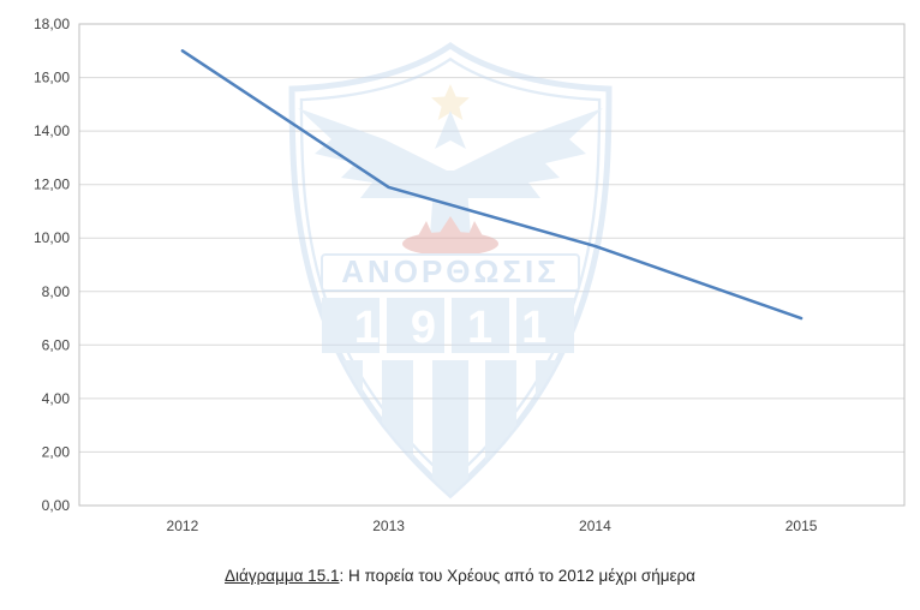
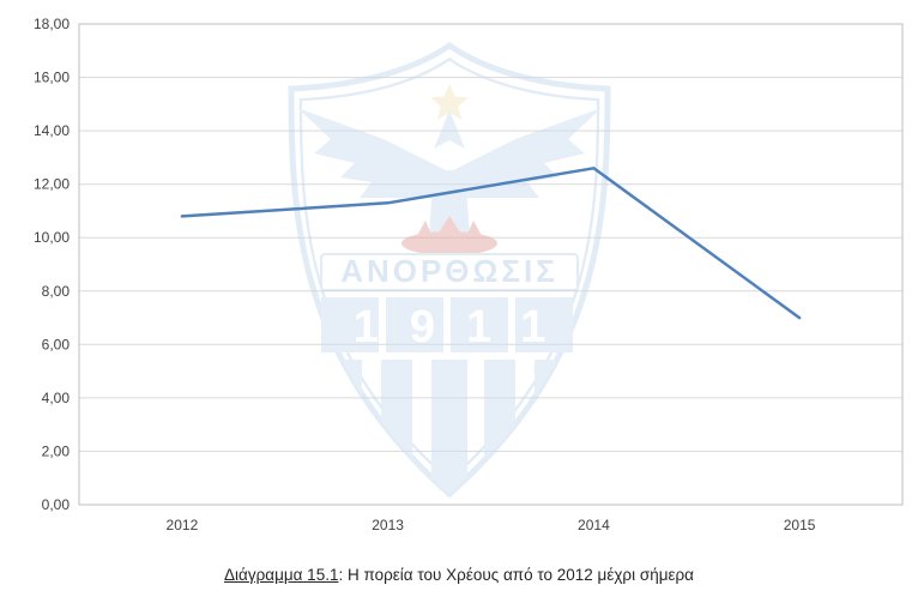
2012: 17,0 -> 10,8
2013: 11,9 -> 11,3
2014: 9,7 -> 12,6
